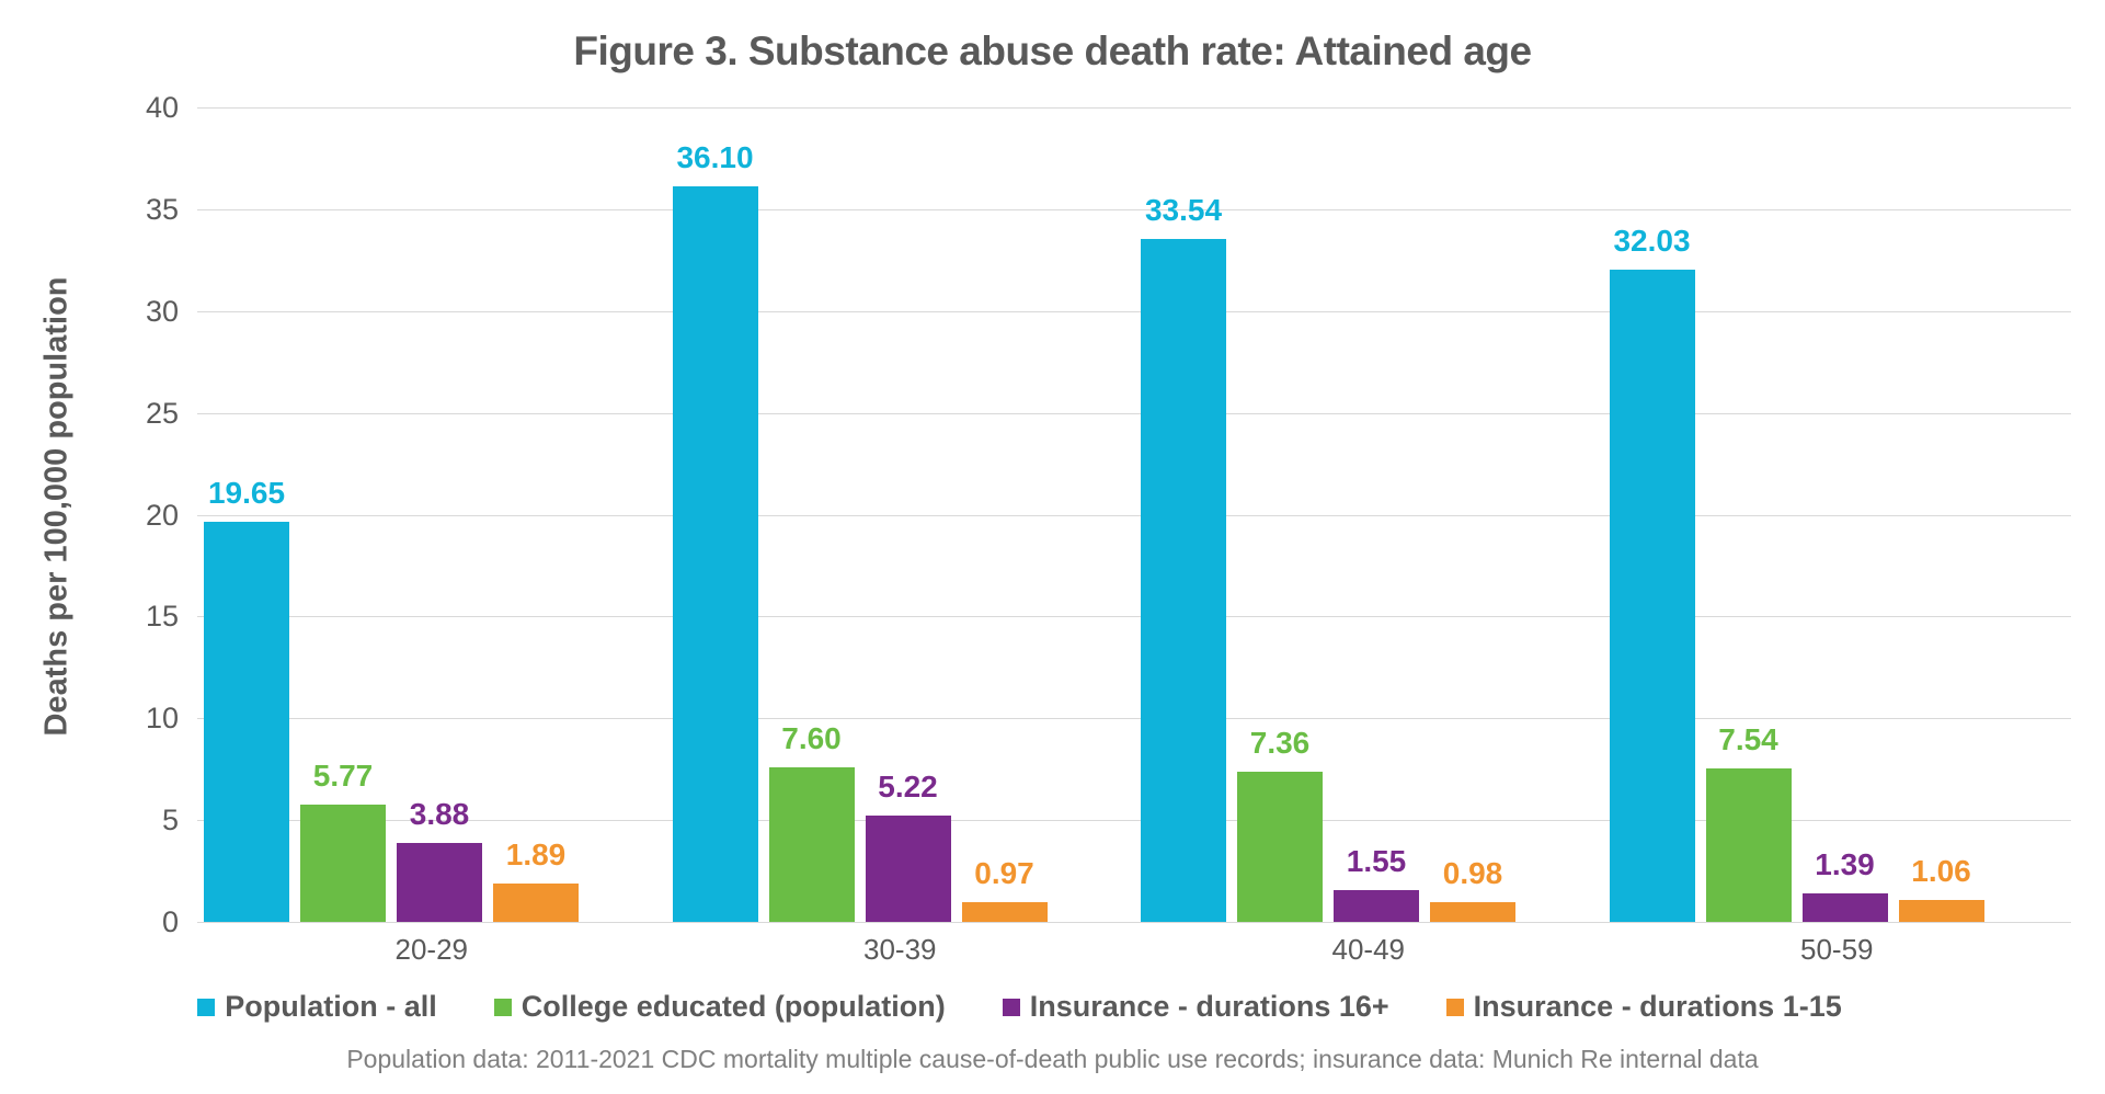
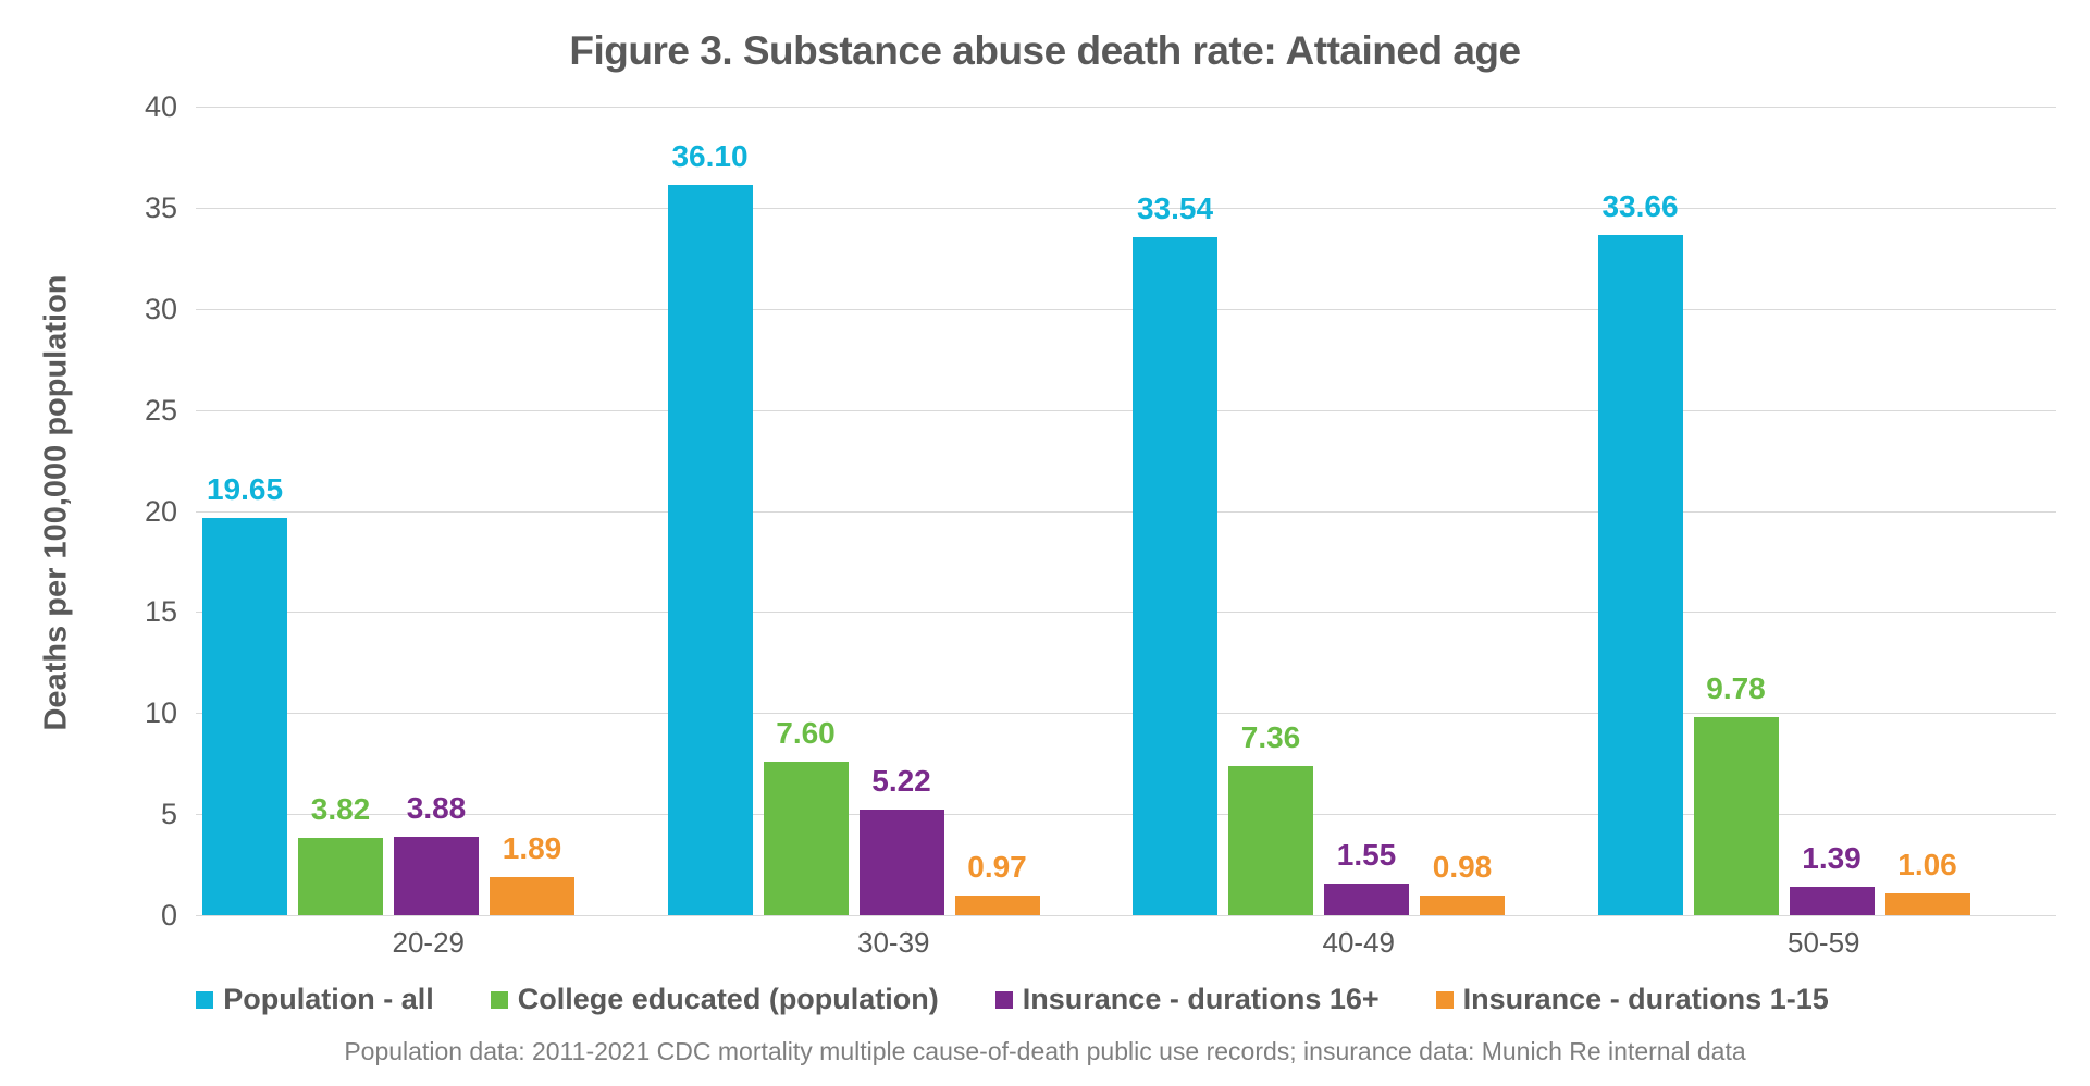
College educated (population)/20-29: 5.77 -> 3.82
Population - all/50-59: 32.03 -> 33.66
College educated (population)/50-59: 7.54 -> 9.78
